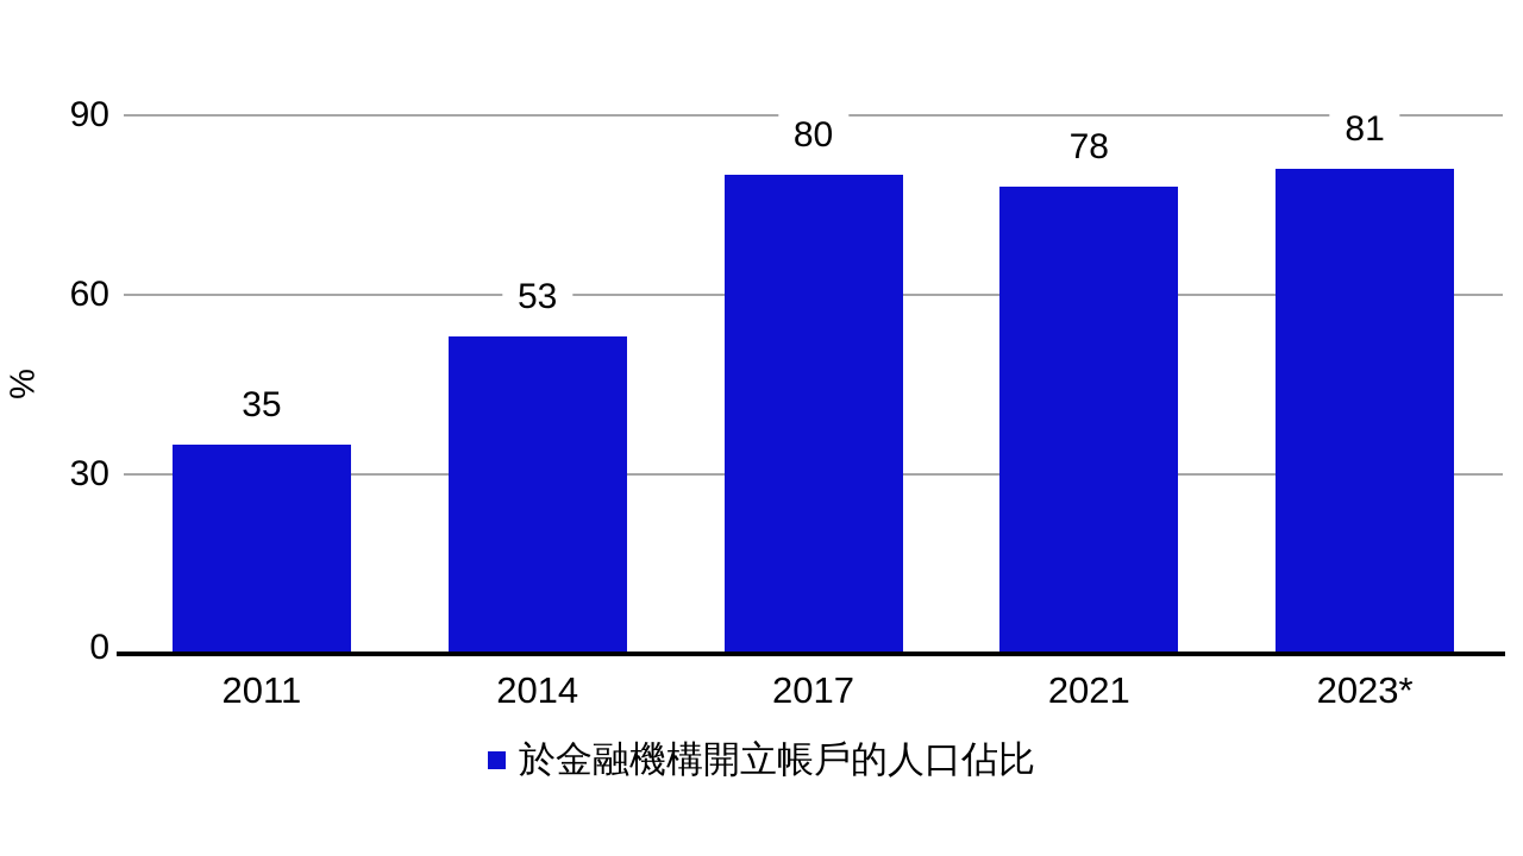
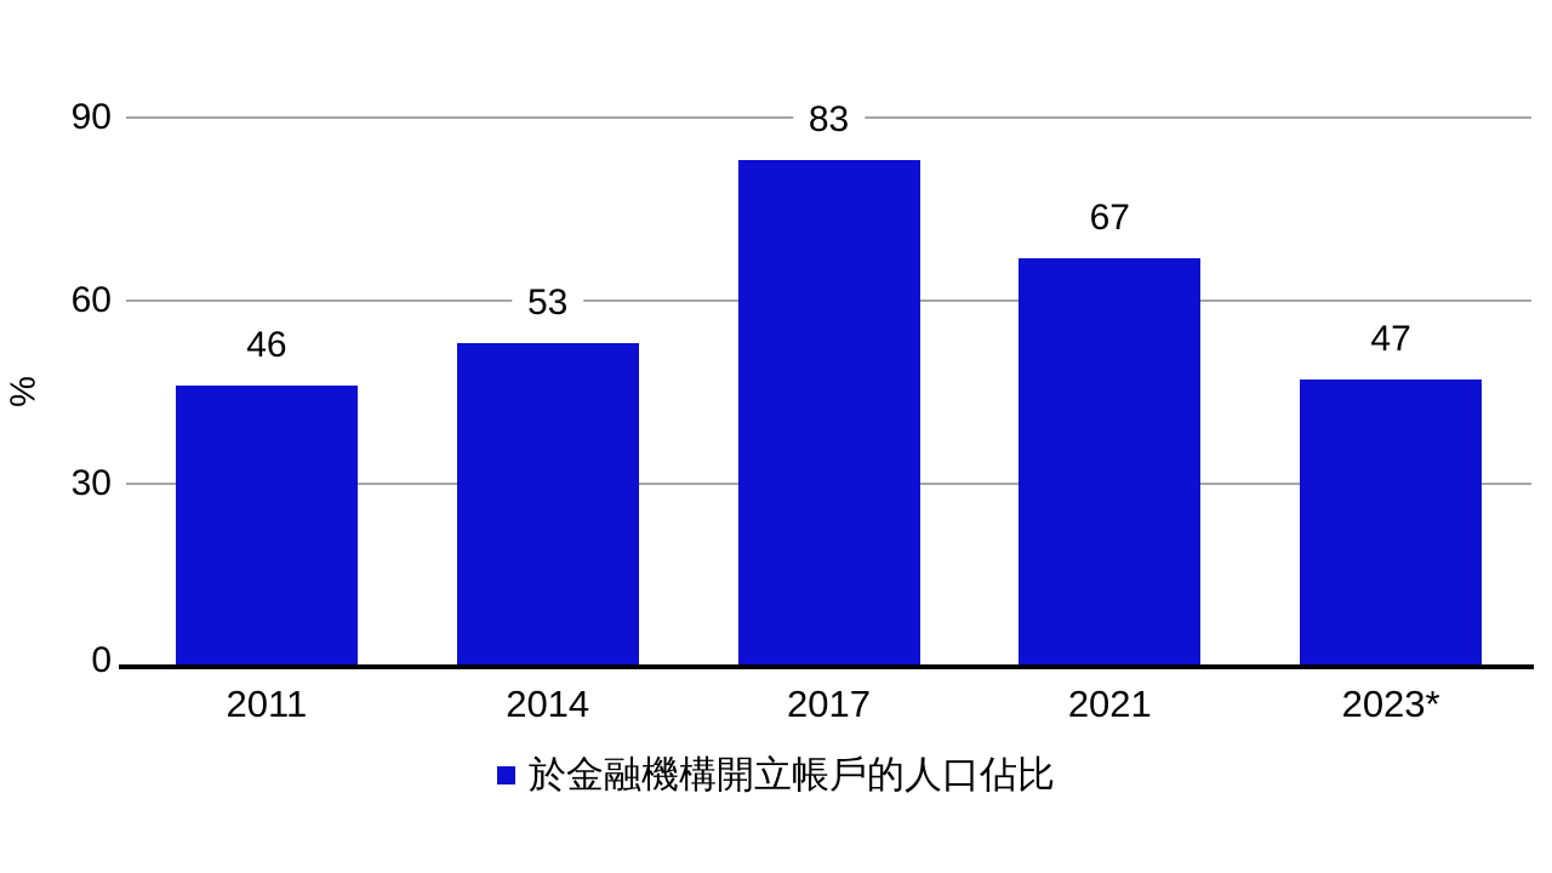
2011: 35 -> 46
2017: 80 -> 83
2021: 78 -> 67
2023*: 81 -> 47
